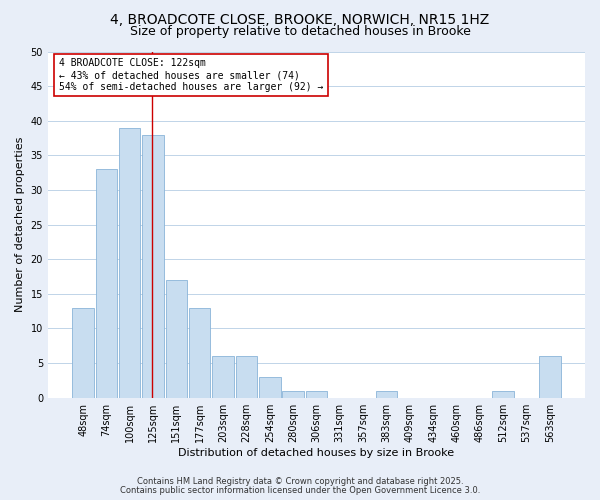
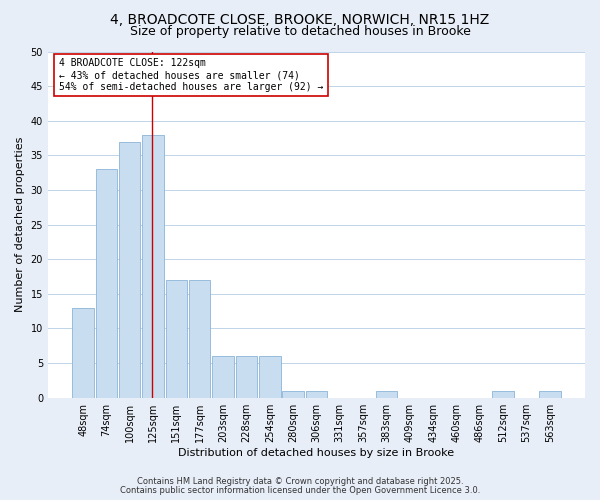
100sqm: 39 -> 37
177sqm: 13 -> 17
254sqm: 3 -> 6
563sqm: 6 -> 1
